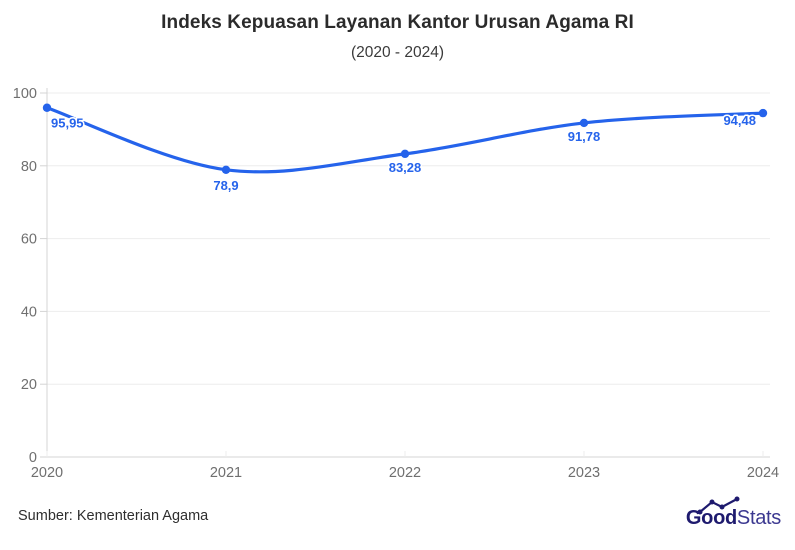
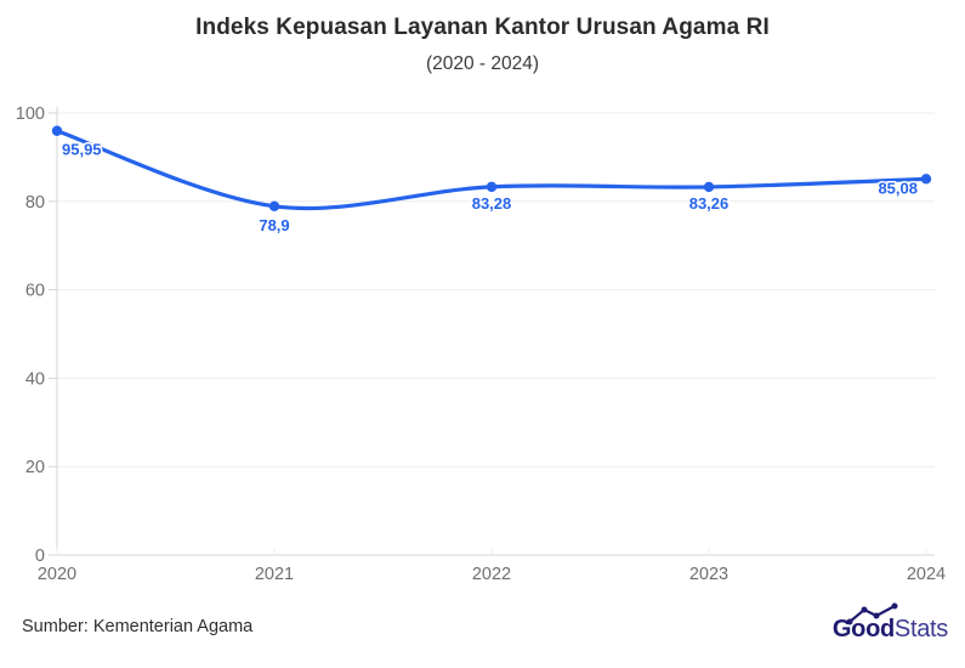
2023: 91,78 -> 83,26
2024: 94,48 -> 85,08
